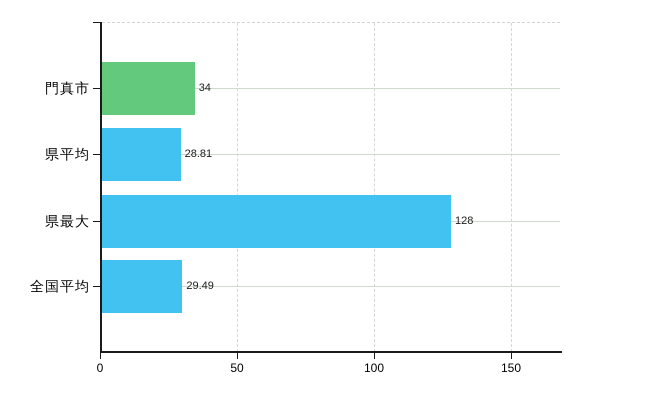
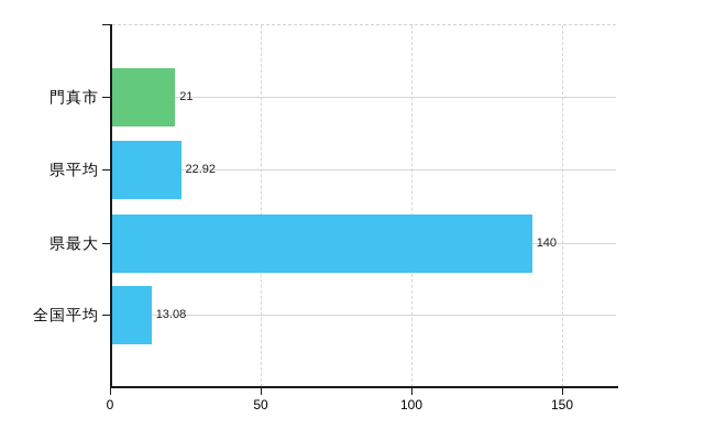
門真市: 34 -> 21
県平均: 28.81 -> 22.92
県最大: 128 -> 140
全国平均: 29.49 -> 13.08
